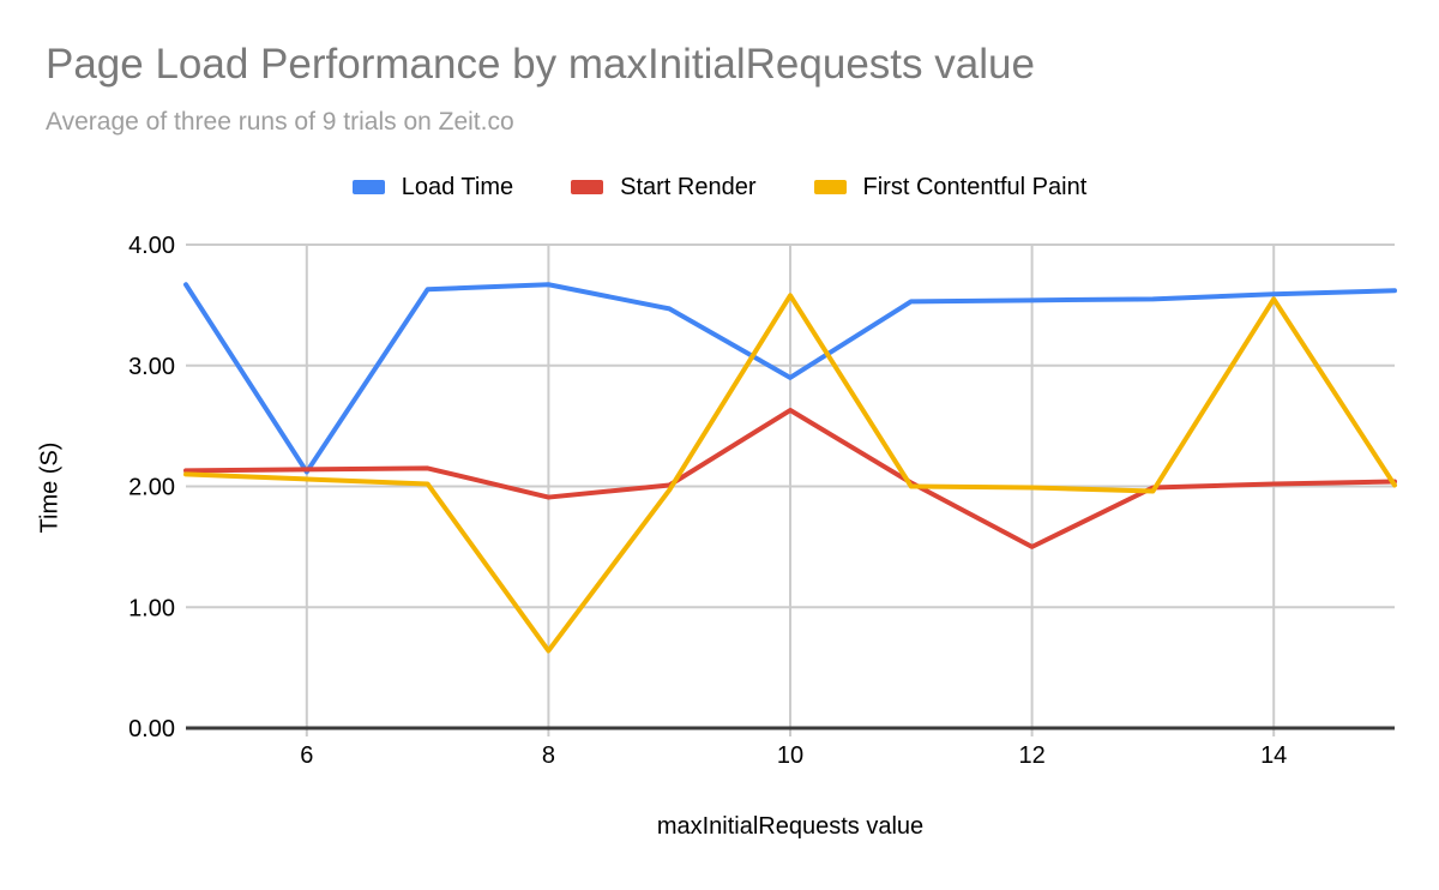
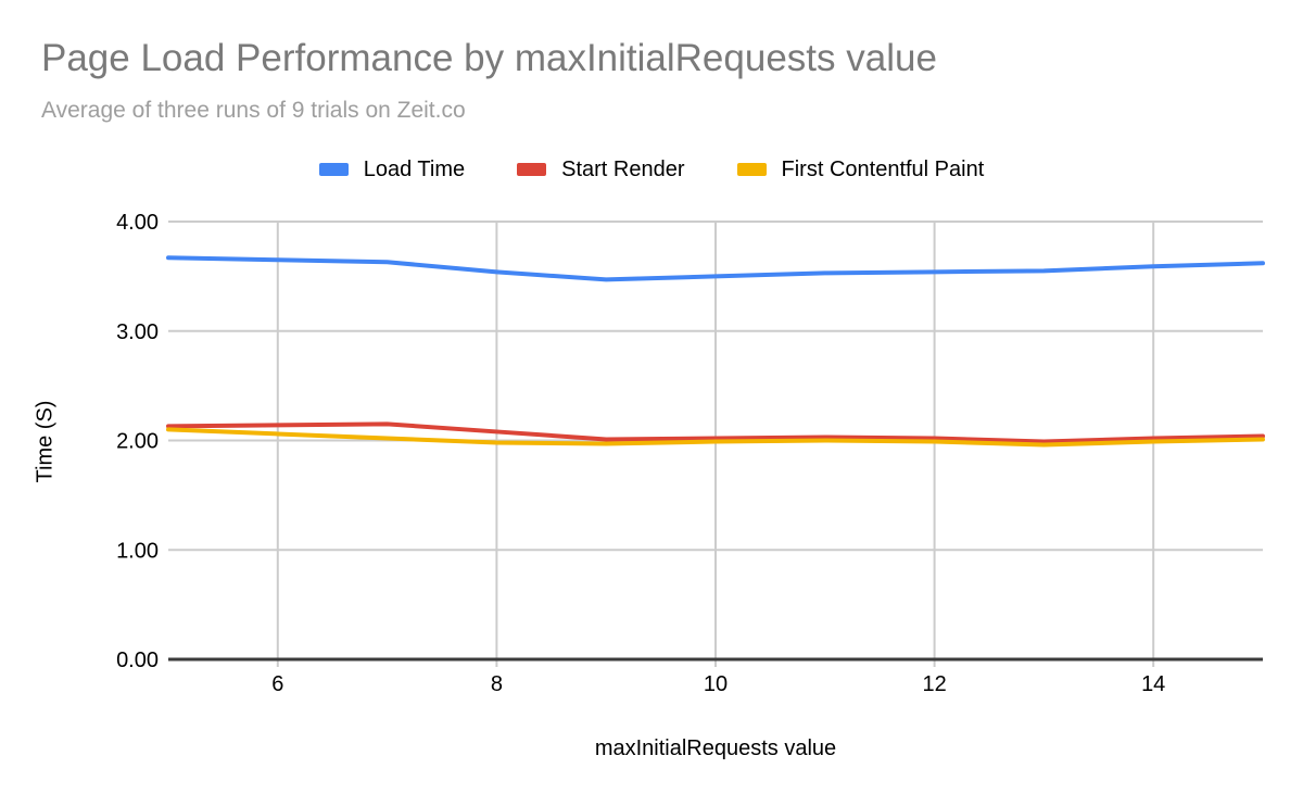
Load Time/6: 2.12 -> 3.65
Load Time/8: 3.67 -> 3.54
Start Render/8: 1.91 -> 2.08
First Contentful Paint/8: 0.64 -> 1.98
Load Time/10: 2.90 -> 3.50
Start Render/10: 2.63 -> 2.02
First Contentful Paint/10: 3.58 -> 1.99
Start Render/12: 1.50 -> 2.02
First Contentful Paint/14: 3.55 -> 1.99
